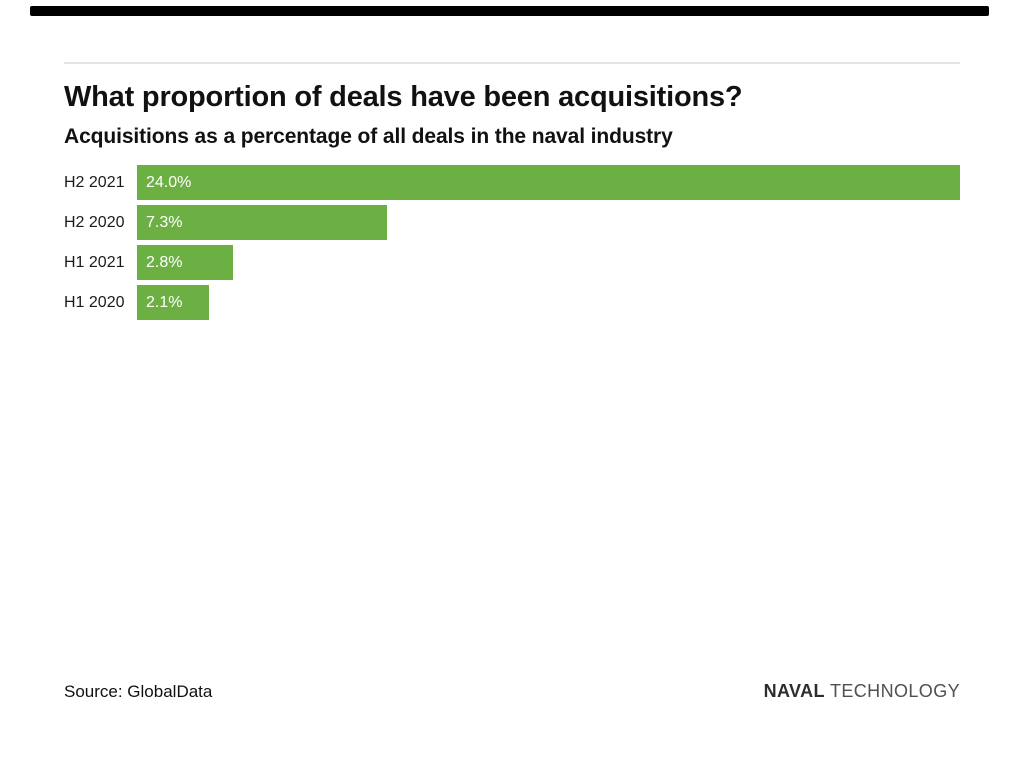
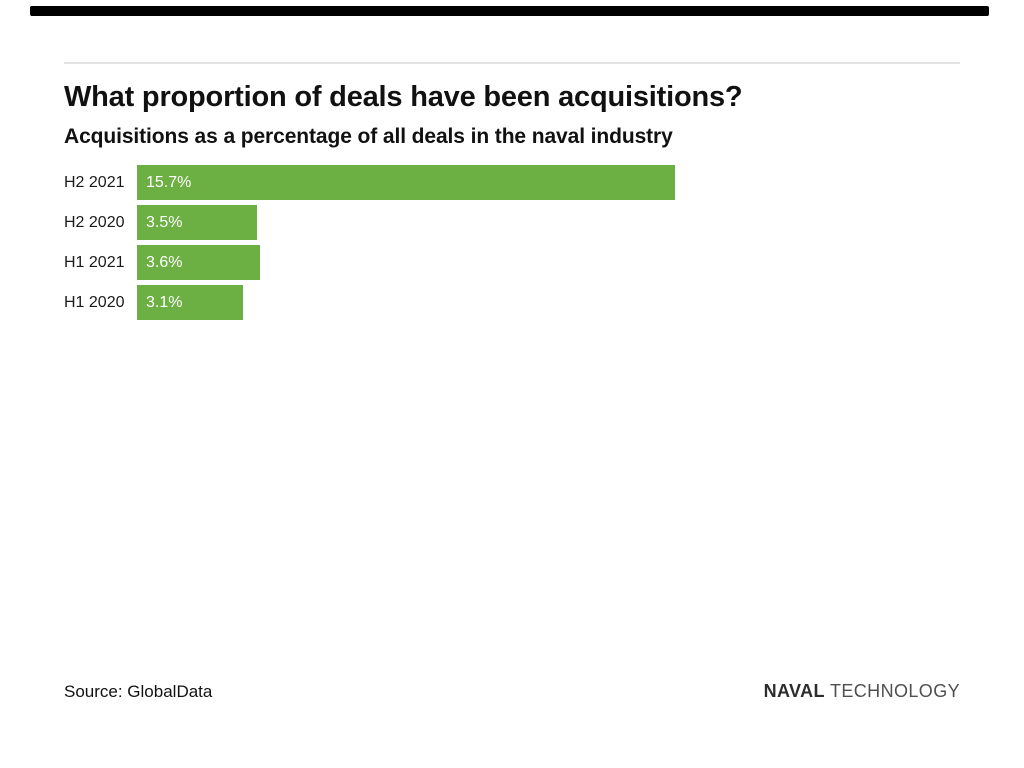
H2 2021: 24.0% -> 15.7%
H2 2020: 7.3% -> 3.5%
H1 2021: 2.8% -> 3.6%
H1 2020: 2.1% -> 3.1%
